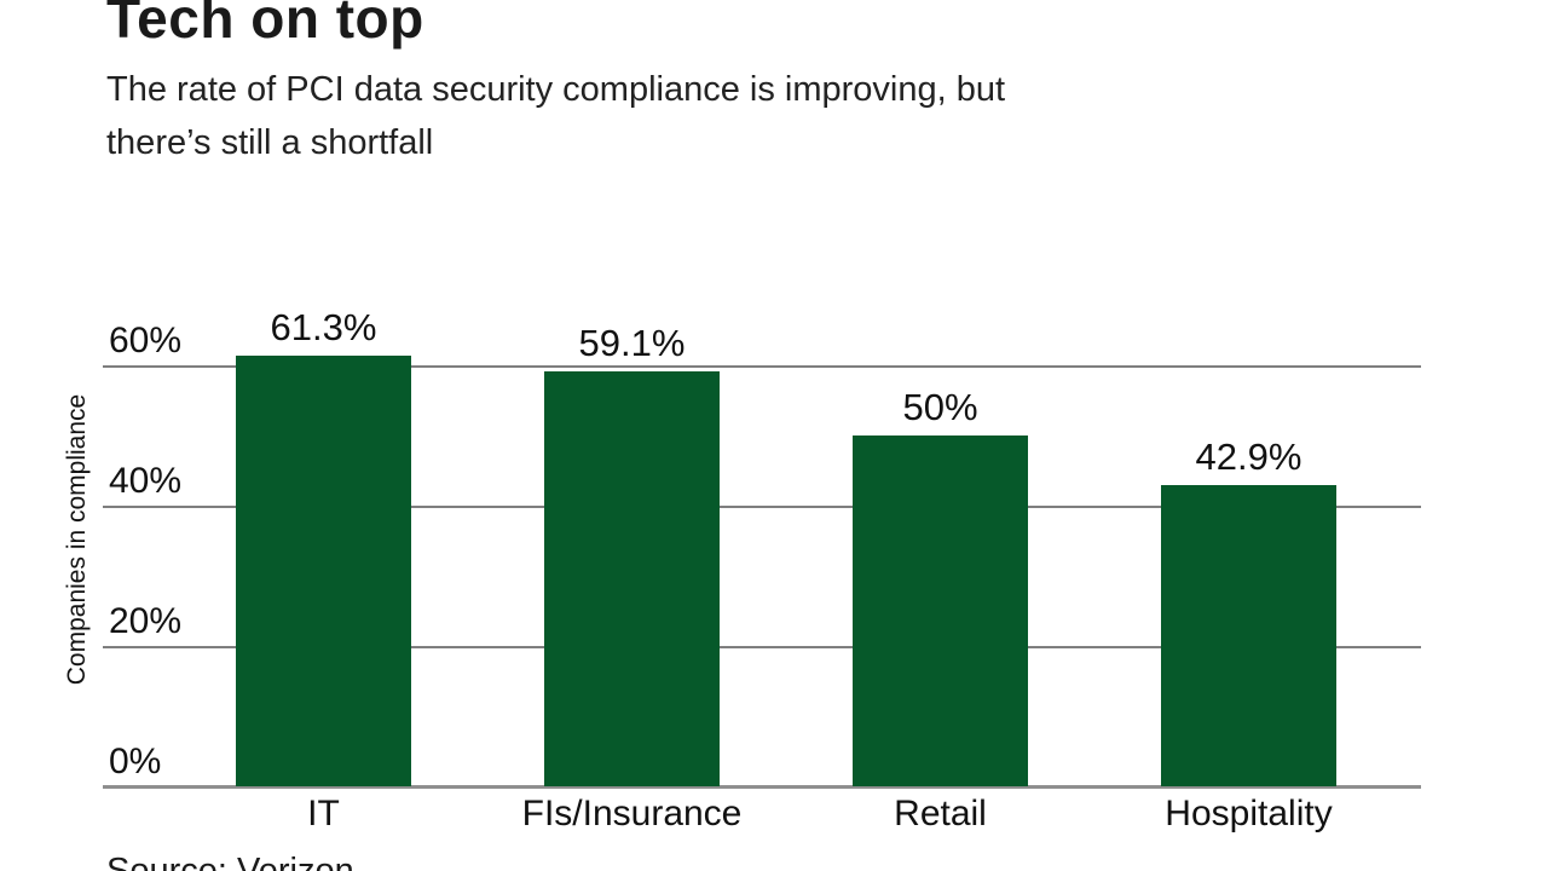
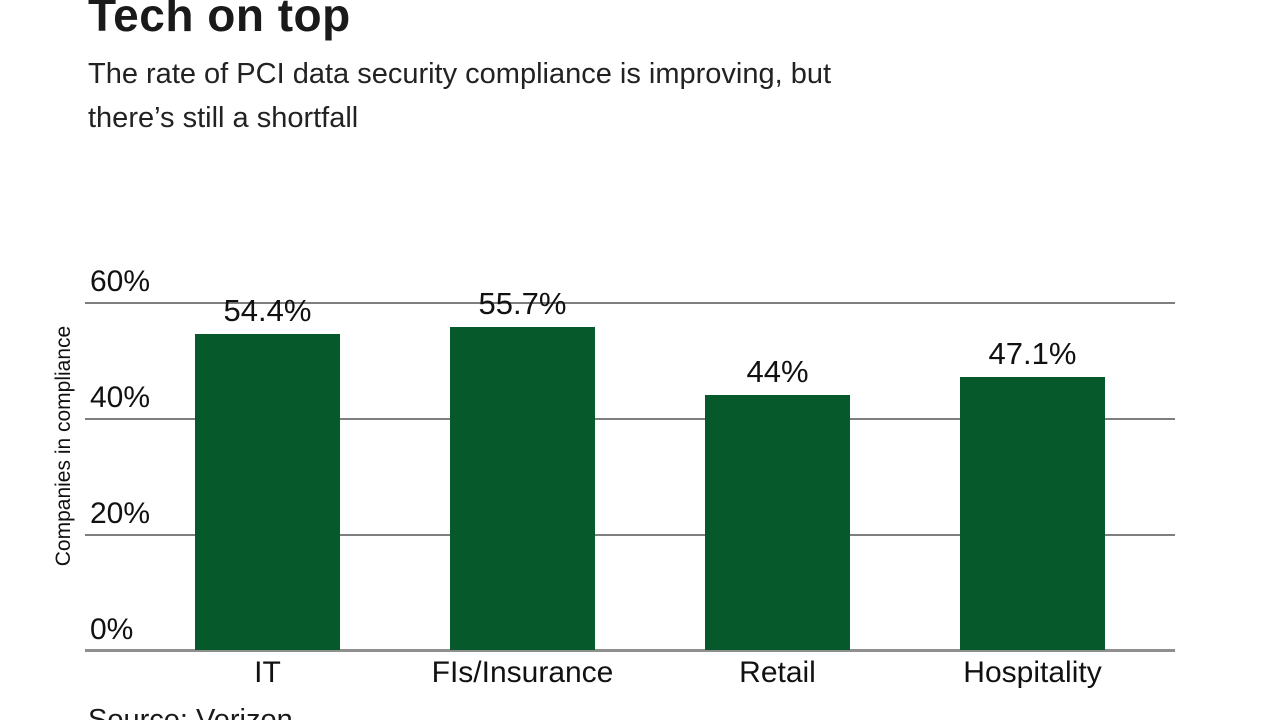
IT: 61.3% -> 54.4%
FIs/Insurance: 59.1% -> 55.7%
Retail: 50% -> 44%
Hospitality: 42.9% -> 47.1%
